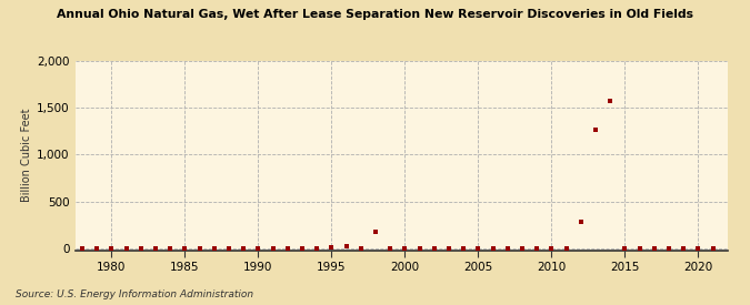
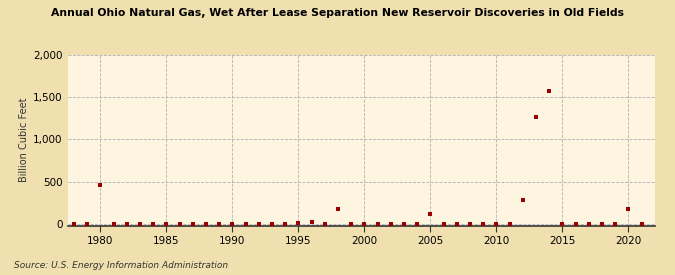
1980: 0 -> 460
2005: 0 -> 120
2020: 0 -> 180
